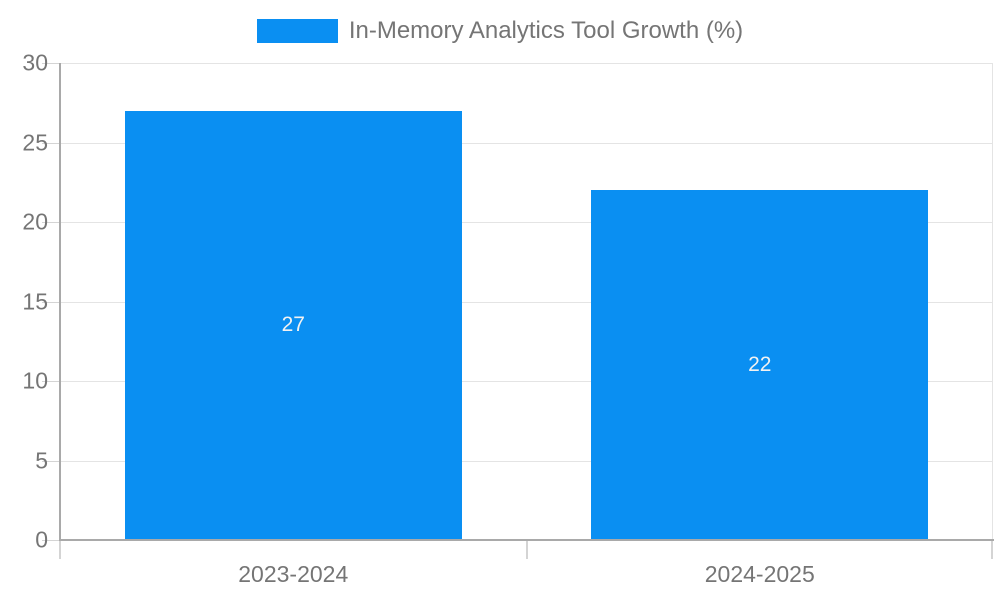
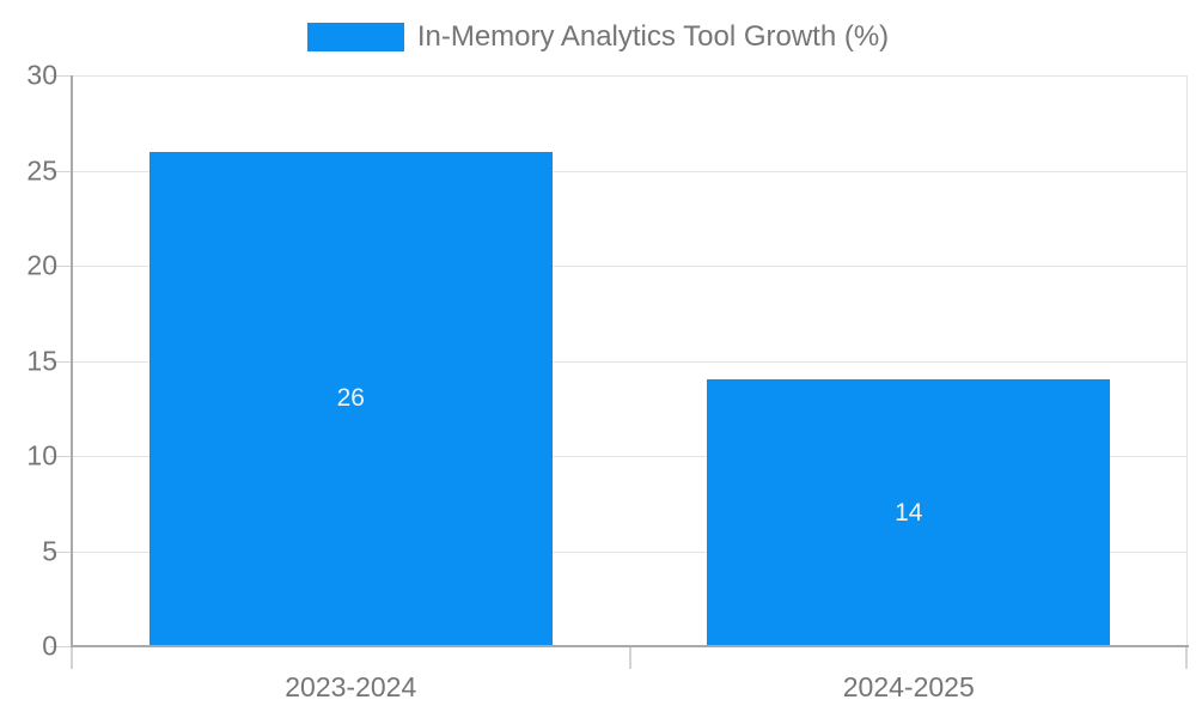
2023-2024: 27 -> 26
2024-2025: 22 -> 14
